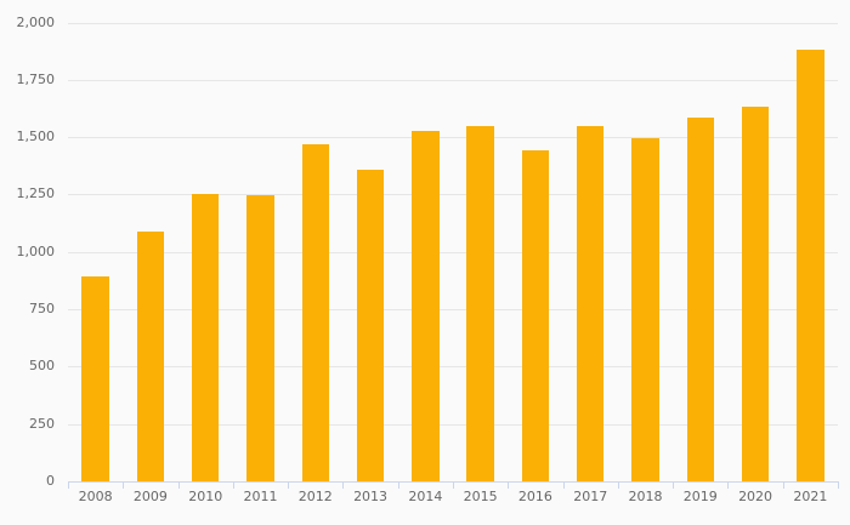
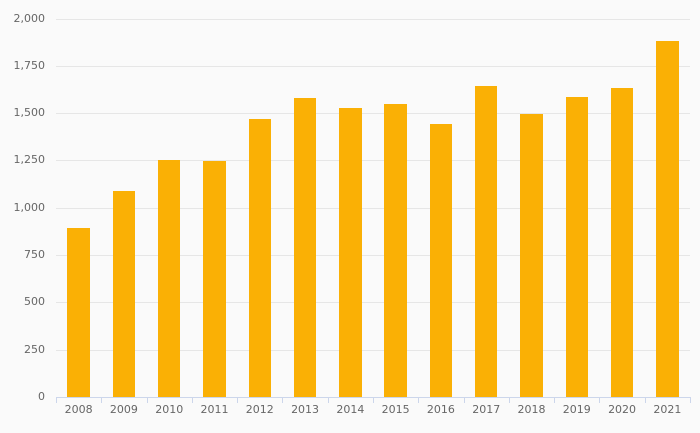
2013: 1360 -> 1580
2017: 1550 -> 1640
